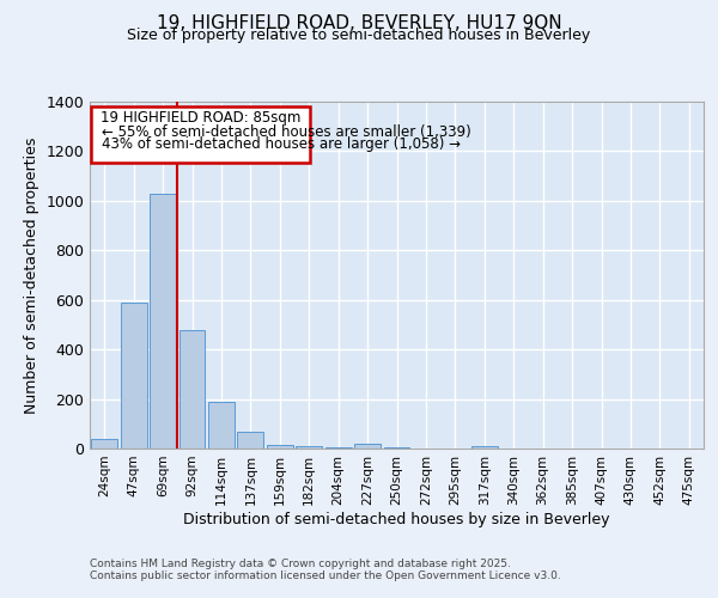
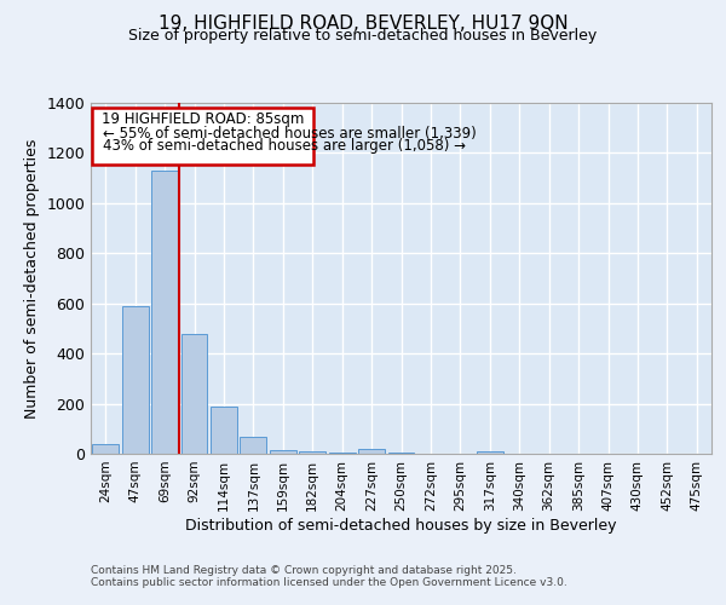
69sqm: 1030 -> 1130
